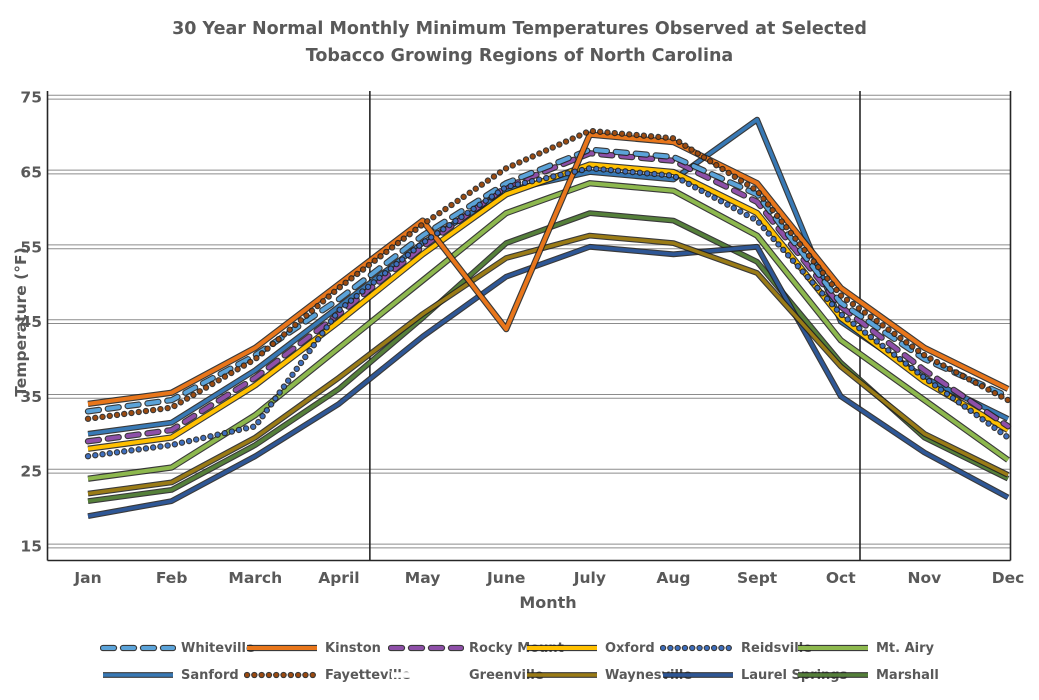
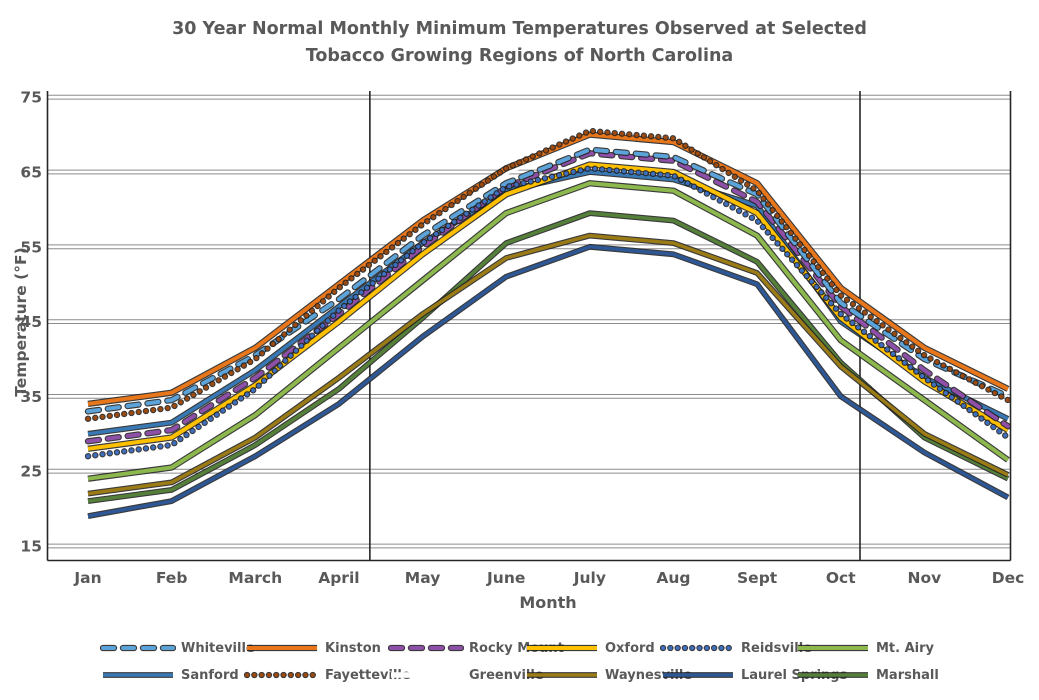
Reidsville/March: 31 -> 36
Kinston/June: 44 -> 66
Sanford/Sept: 72 -> 60
Laurel Springs/Sept: 55 -> 50
